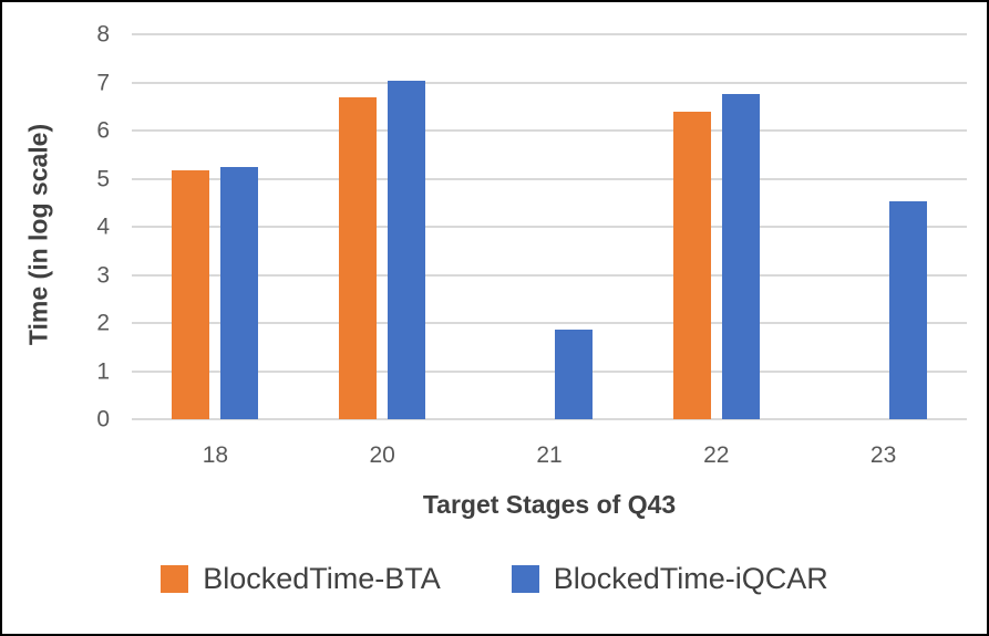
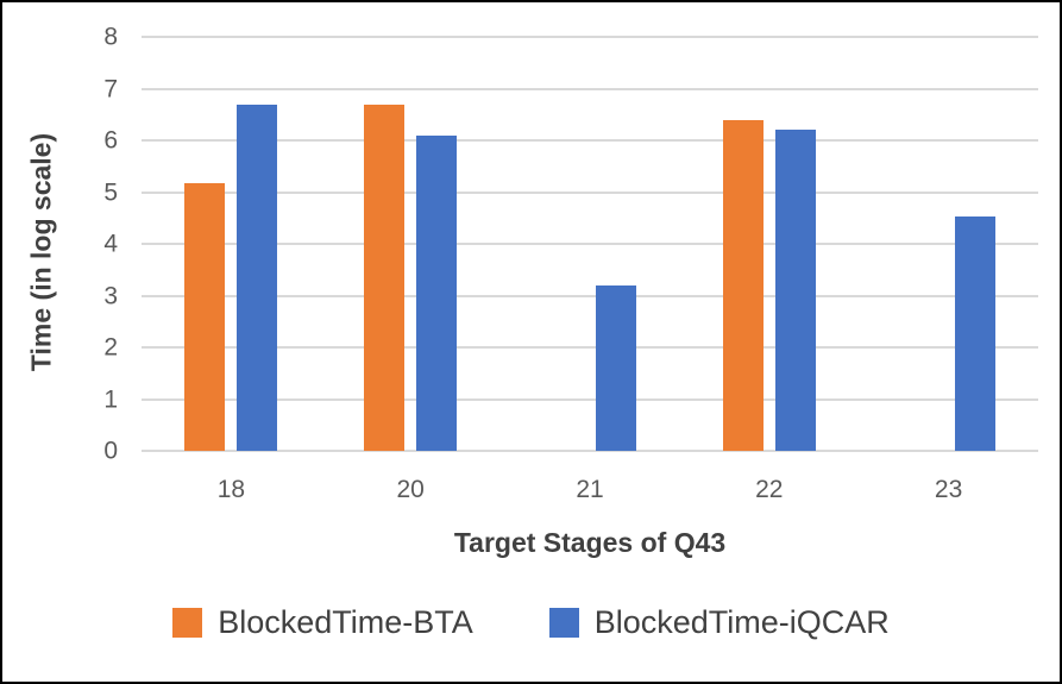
BlockedTime-iQCAR/18: 5.2 -> 6.7
BlockedTime-iQCAR/20: 7.0 -> 6.1
BlockedTime-iQCAR/21: 1.9 -> 3.2
BlockedTime-iQCAR/22: 6.8 -> 6.2
